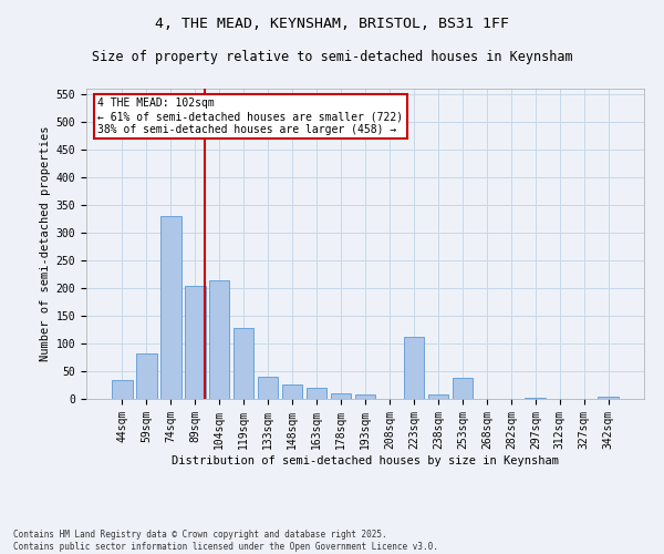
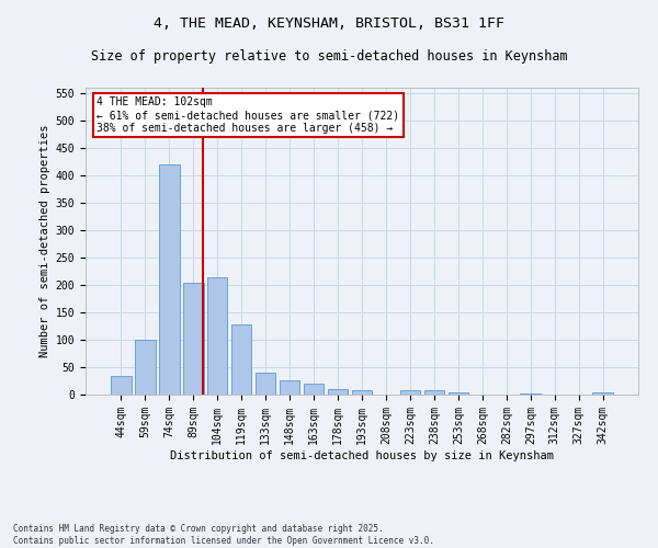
59sqm: 82 -> 100
74sqm: 330 -> 420
223sqm: 112 -> 8
253sqm: 38 -> 5
